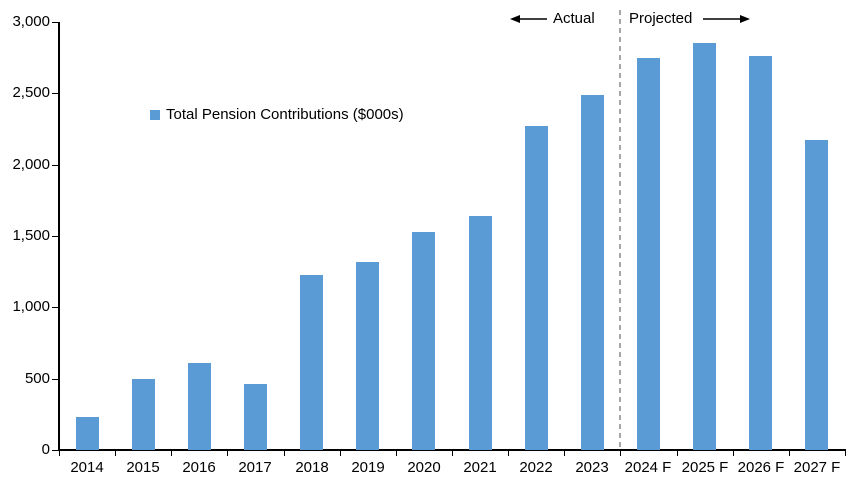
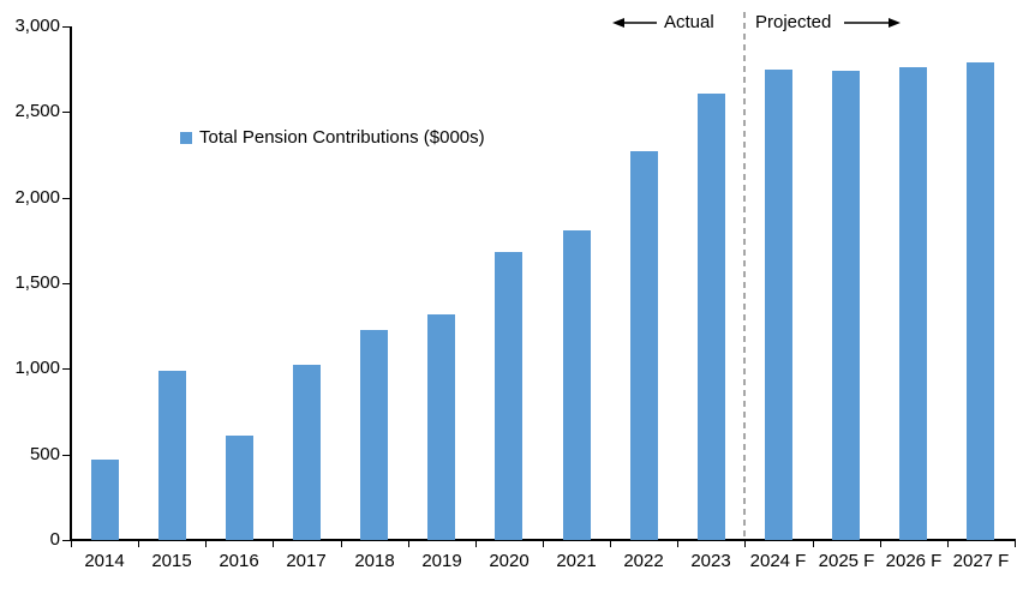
2014: 230 -> 470
2015: 500 -> 990
2017: 460 -> 1020
2020: 1530 -> 1680
2021: 1640 -> 1810
2023: 2490 -> 2610
2025 F: 2850 -> 2740
2027 F: 2170 -> 2790
